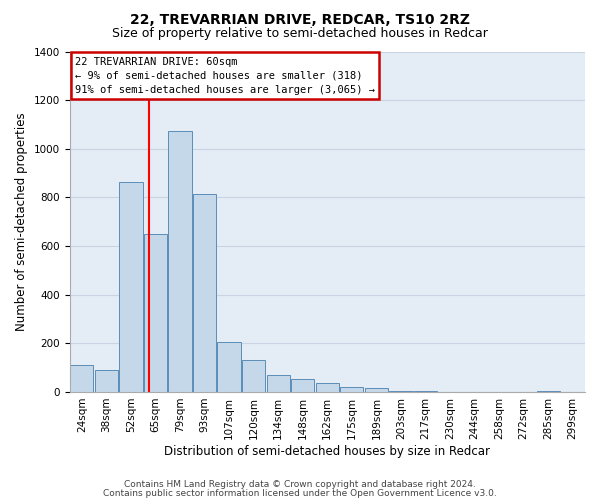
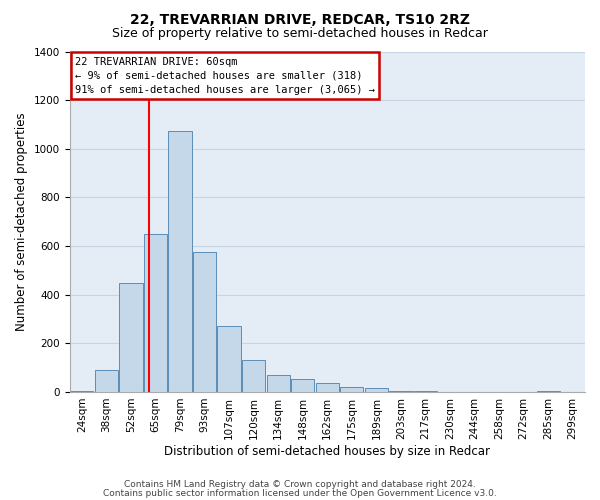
24sqm: 110 -> 5
52sqm: 865 -> 450
93sqm: 815 -> 575
107sqm: 205 -> 270
